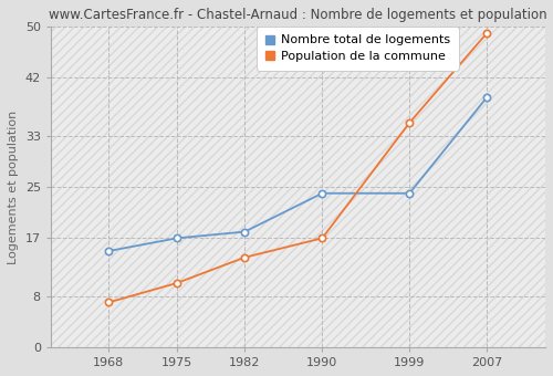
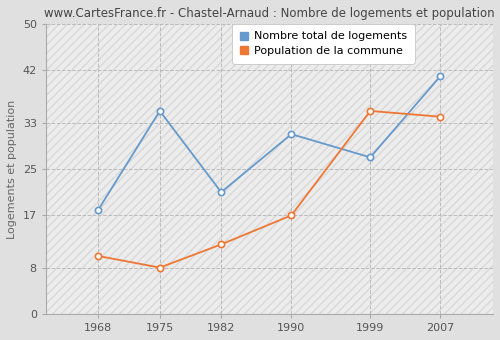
Nombre total de logements/1968: 15 -> 18
Population de la commune/1968: 7 -> 10
Nombre total de logements/1975: 17 -> 35
Population de la commune/1975: 10 -> 8
Nombre total de logements/1982: 18 -> 21
Population de la commune/1982: 14 -> 12
Nombre total de logements/1990: 24 -> 31
Nombre total de logements/1999: 24 -> 27
Nombre total de logements/2007: 39 -> 41
Population de la commune/2007: 49 -> 34
